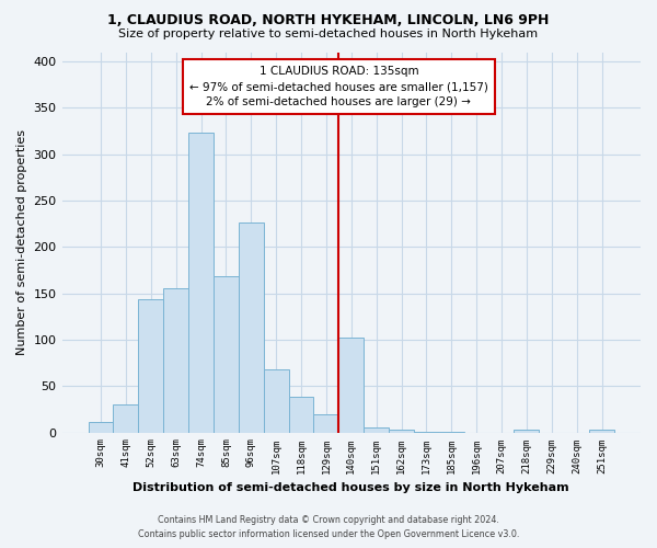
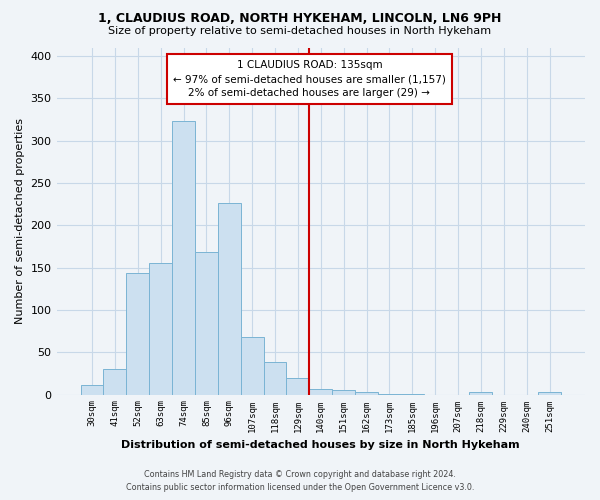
140sqm: 102 -> 7
